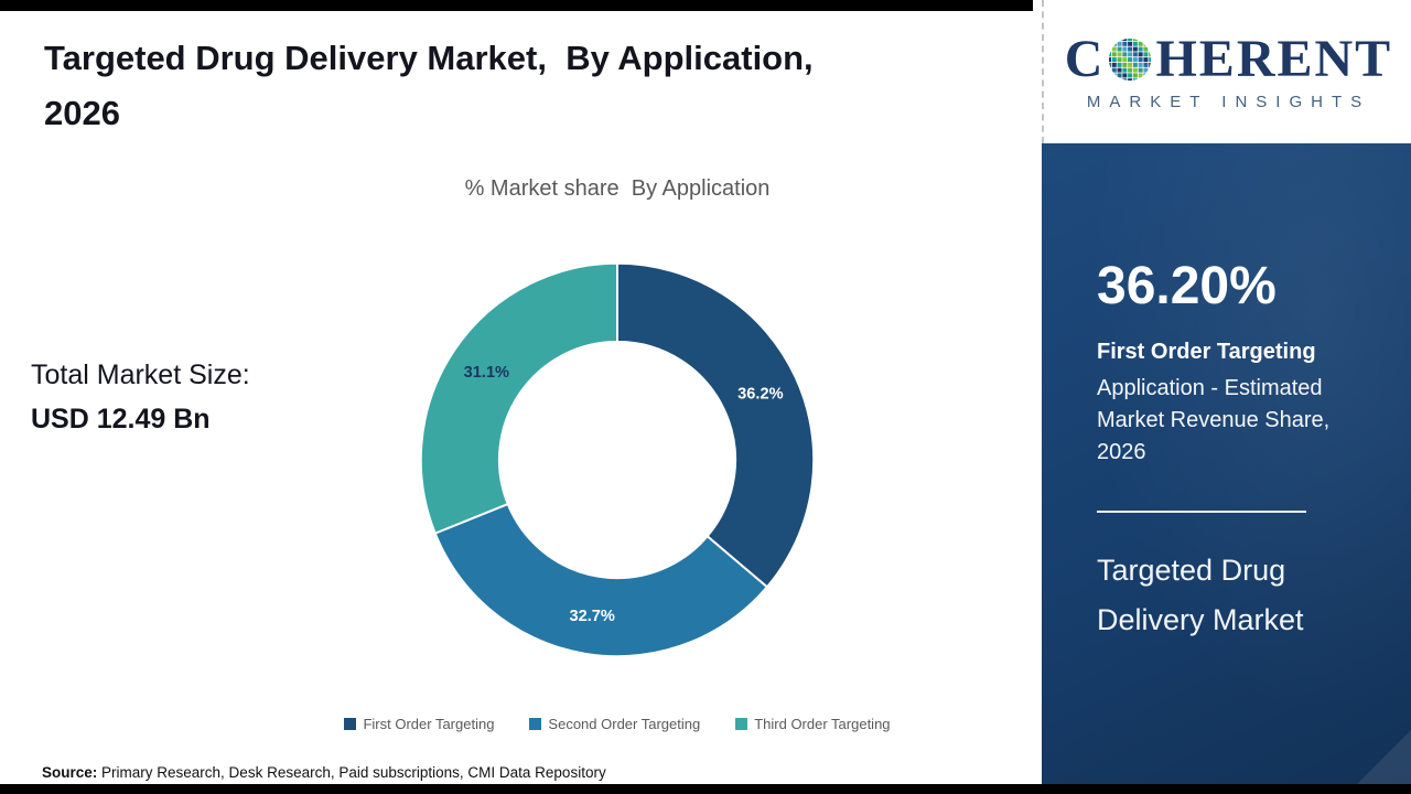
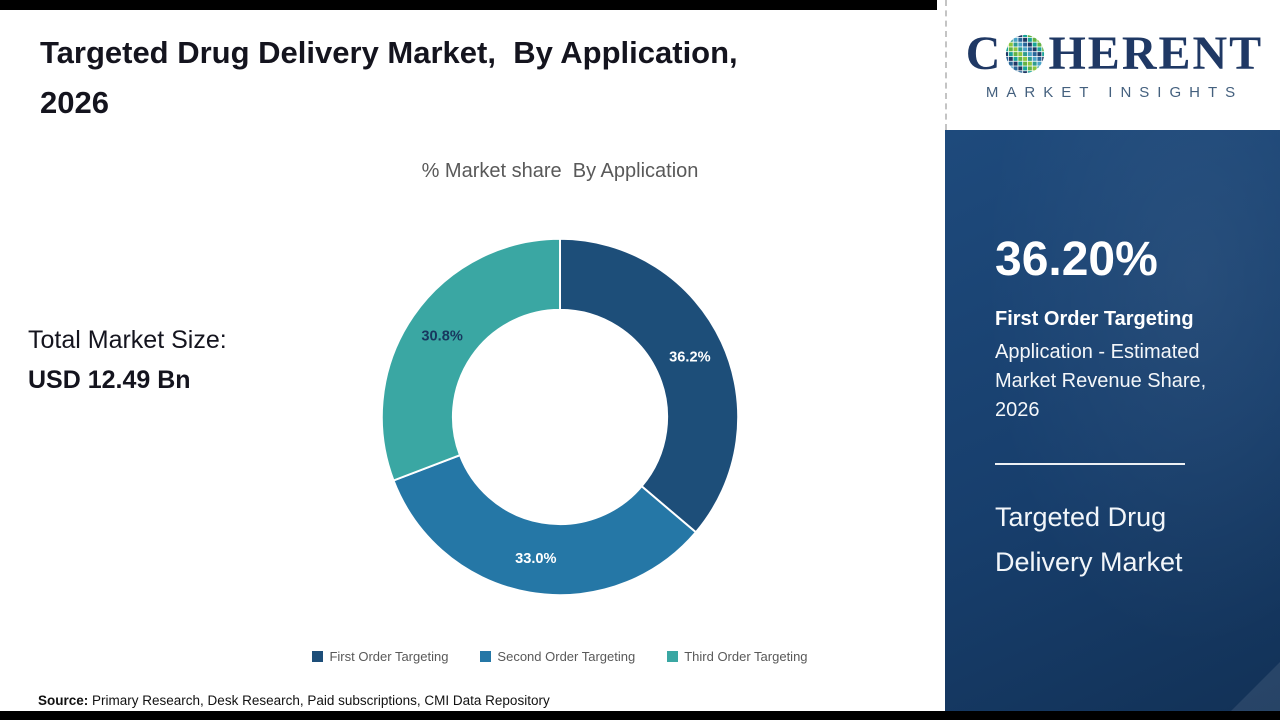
Second Order Targeting: 32.7% -> 33.0%
Third Order Targeting: 31.1% -> 30.8%
